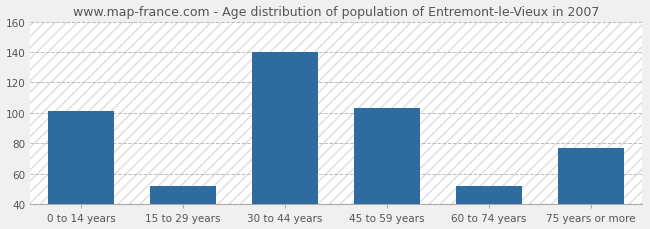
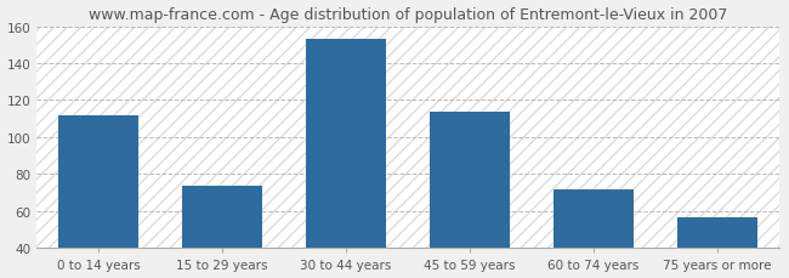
0 to 14 years: 101 -> 112
15 to 29 years: 52 -> 74
30 to 44 years: 140 -> 153
45 to 59 years: 103 -> 114
60 to 74 years: 52 -> 72
75 years or more: 77 -> 57
